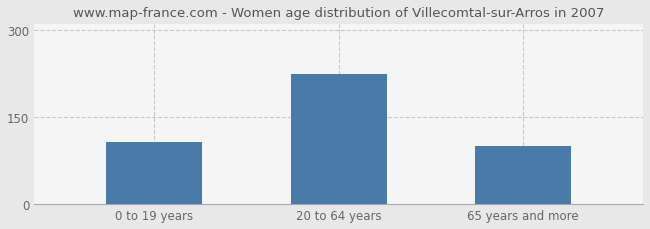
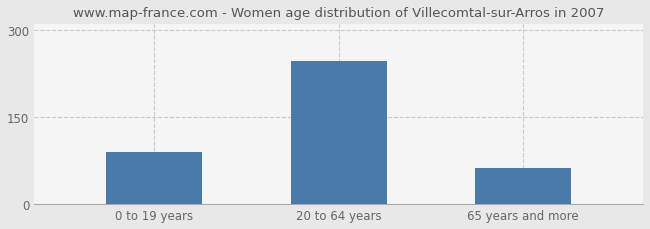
0 to 19 years: 107 -> 90
20 to 64 years: 225 -> 246
65 years and more: 100 -> 62
